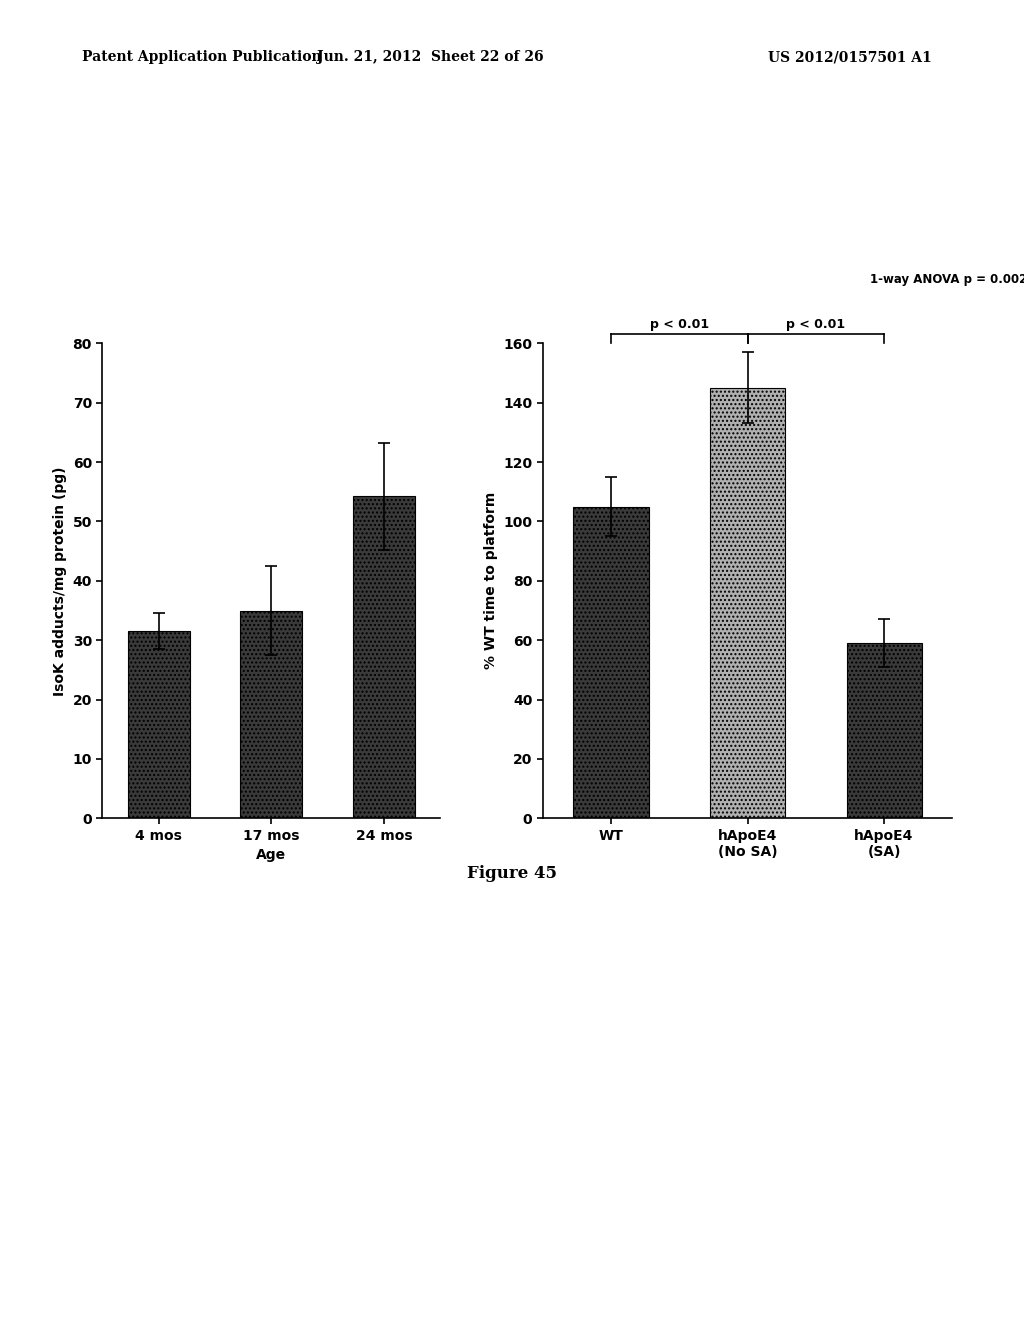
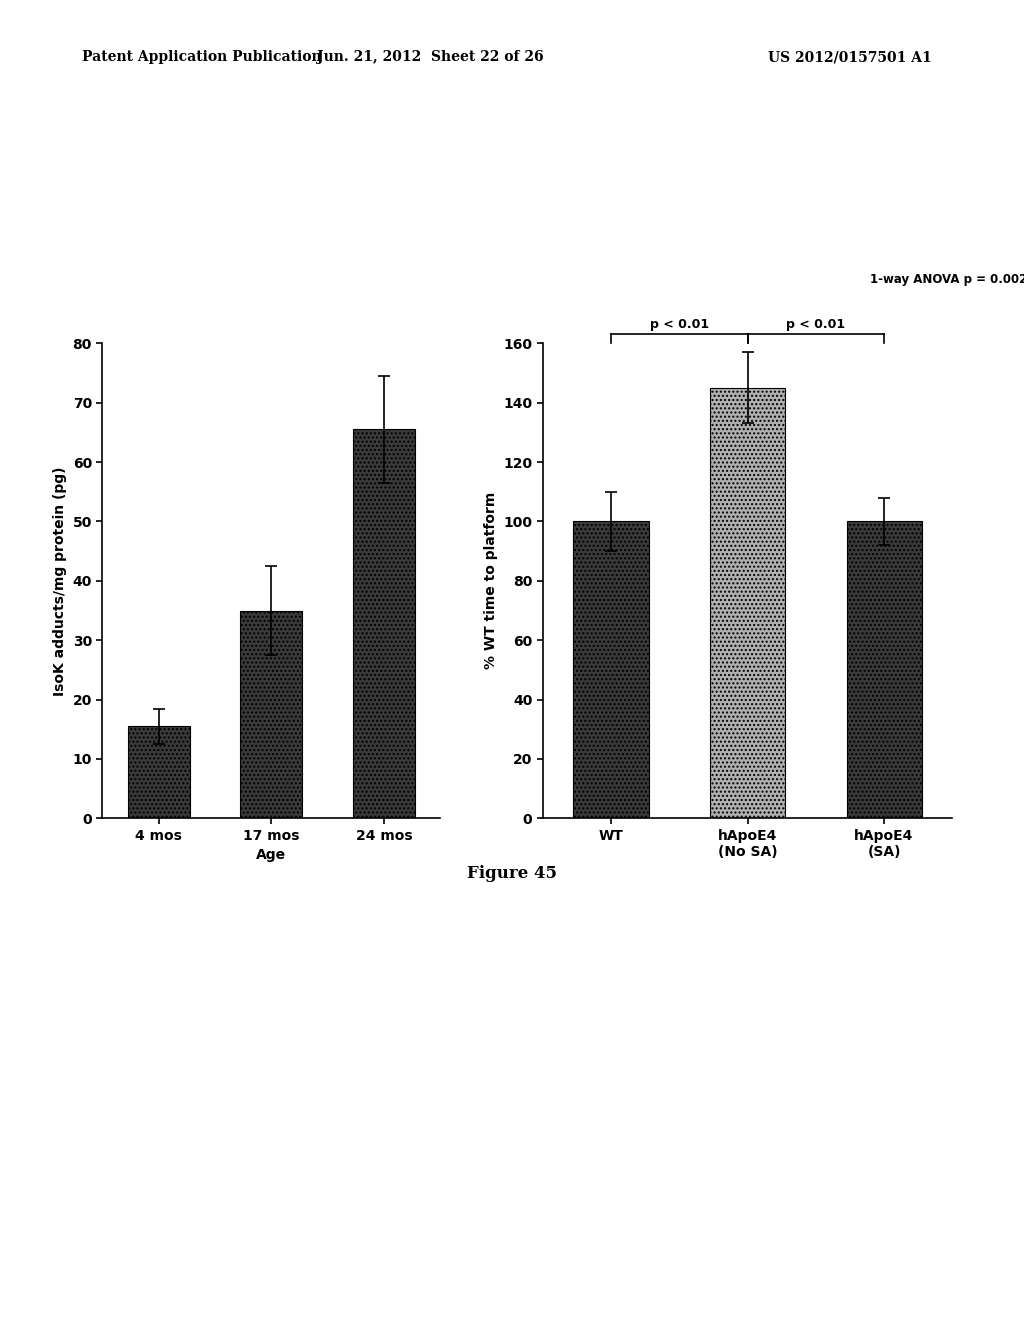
4 mos: 31.6 -> 15.5
24 mos: 54.2 -> 65.5
WT: 105 -> 100
hApoE4 (SA): 59 -> 100
